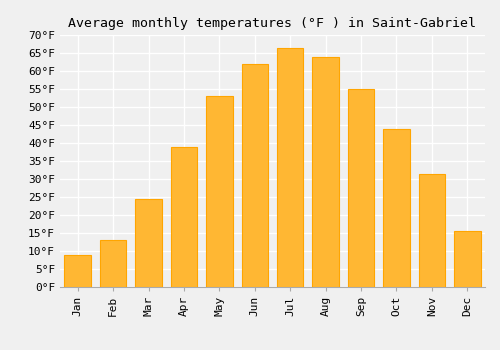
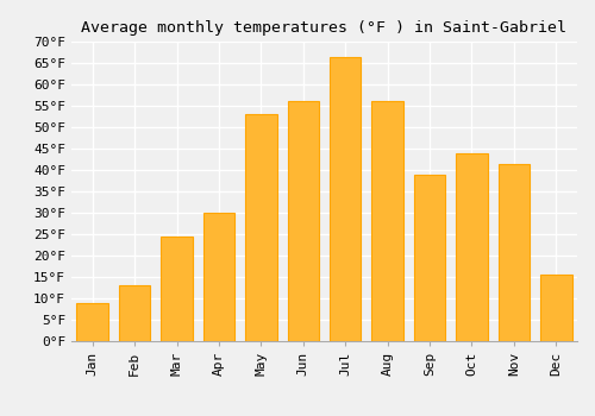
Apr: 39.0°F -> 30.0°F
Jun: 62.0°F -> 56.0°F
Aug: 64.0°F -> 56.0°F
Sep: 55.0°F -> 39.0°F
Nov: 31.5°F -> 41.5°F
